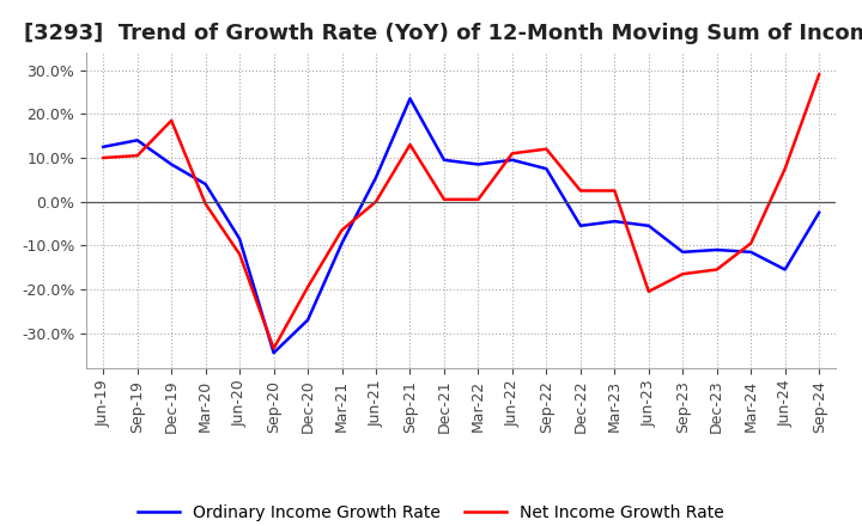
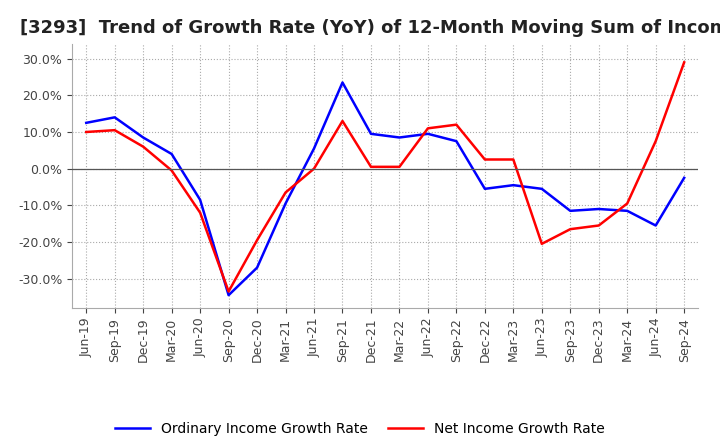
Net Income Growth Rate/Dec-19: 18.5% -> 6.0%
